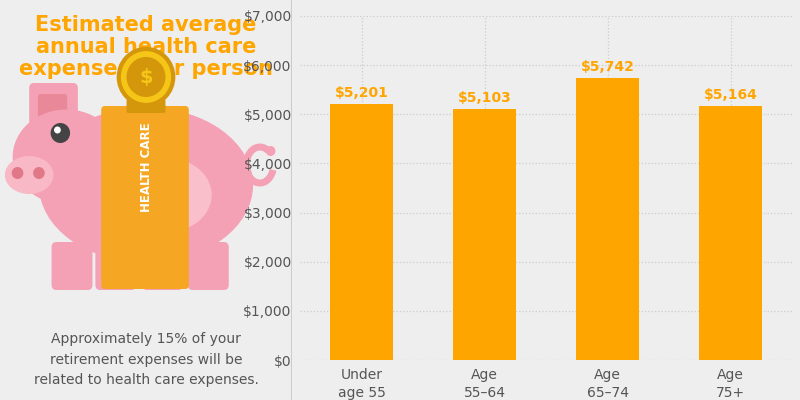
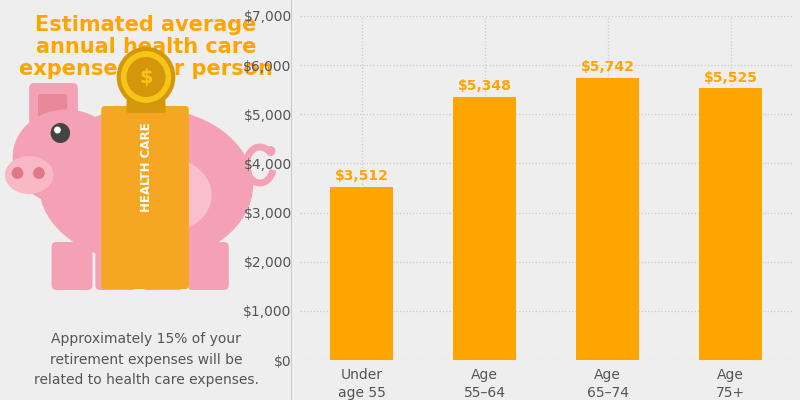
Under age 55: $5,201 -> $3,512
Age 55–64: $5,103 -> $5,348
Age 75+: $5,164 -> $5,525
